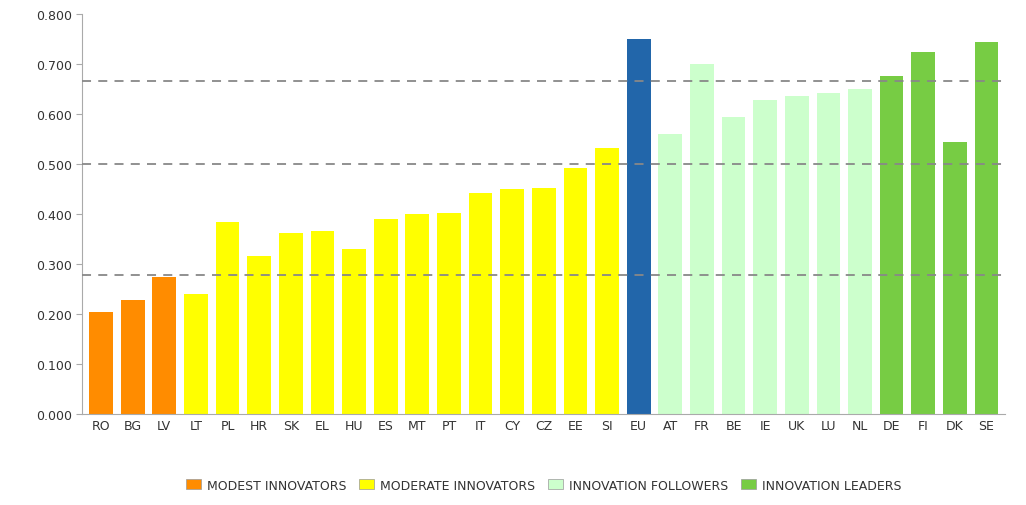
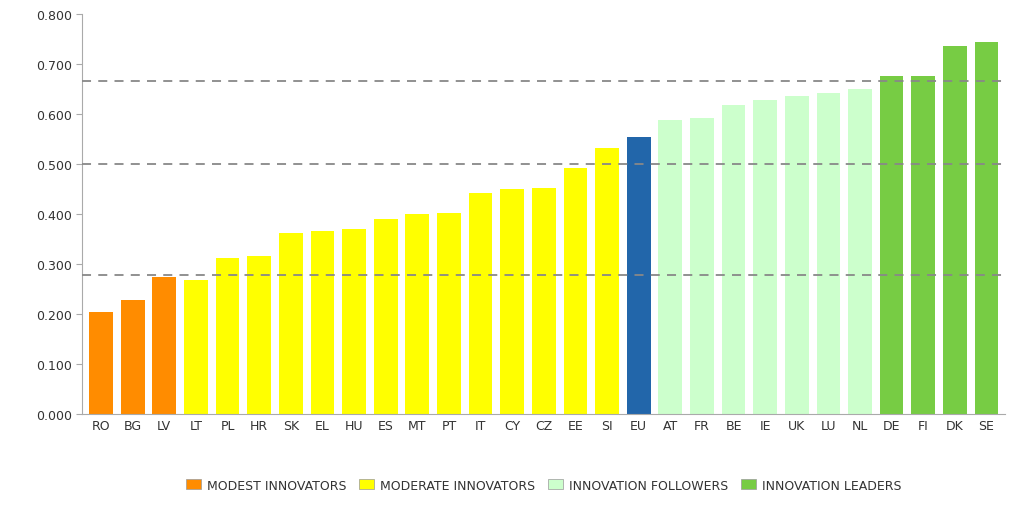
LT: 0.240 -> 0.268
PL: 0.385 -> 0.313
HU: 0.330 -> 0.371
EU: 0.750 -> 0.554
AT: 0.560 -> 0.589
FR: 0.700 -> 0.593
BE: 0.595 -> 0.619
FI: 0.725 -> 0.677
DK: 0.545 -> 0.737
